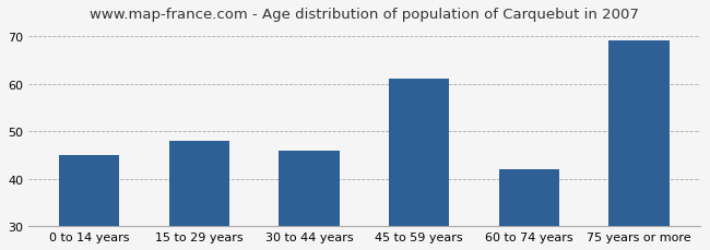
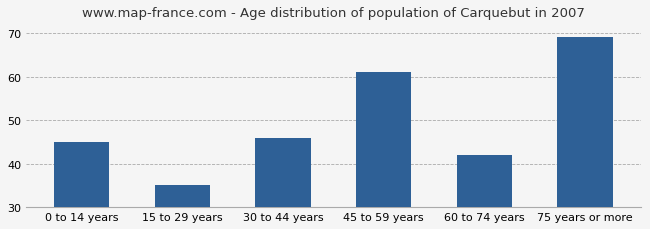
15 to 29 years: 48 -> 35
